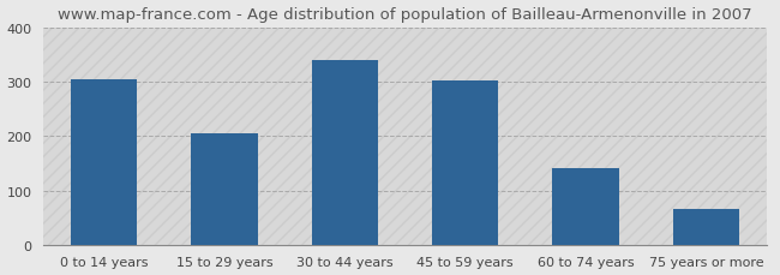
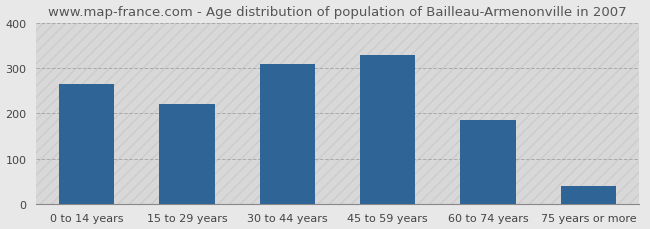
0 to 14 years: 305 -> 265
15 to 29 years: 205 -> 220
30 to 44 years: 340 -> 310
45 to 59 years: 302 -> 330
60 to 74 years: 140 -> 185
75 years or more: 65 -> 40
